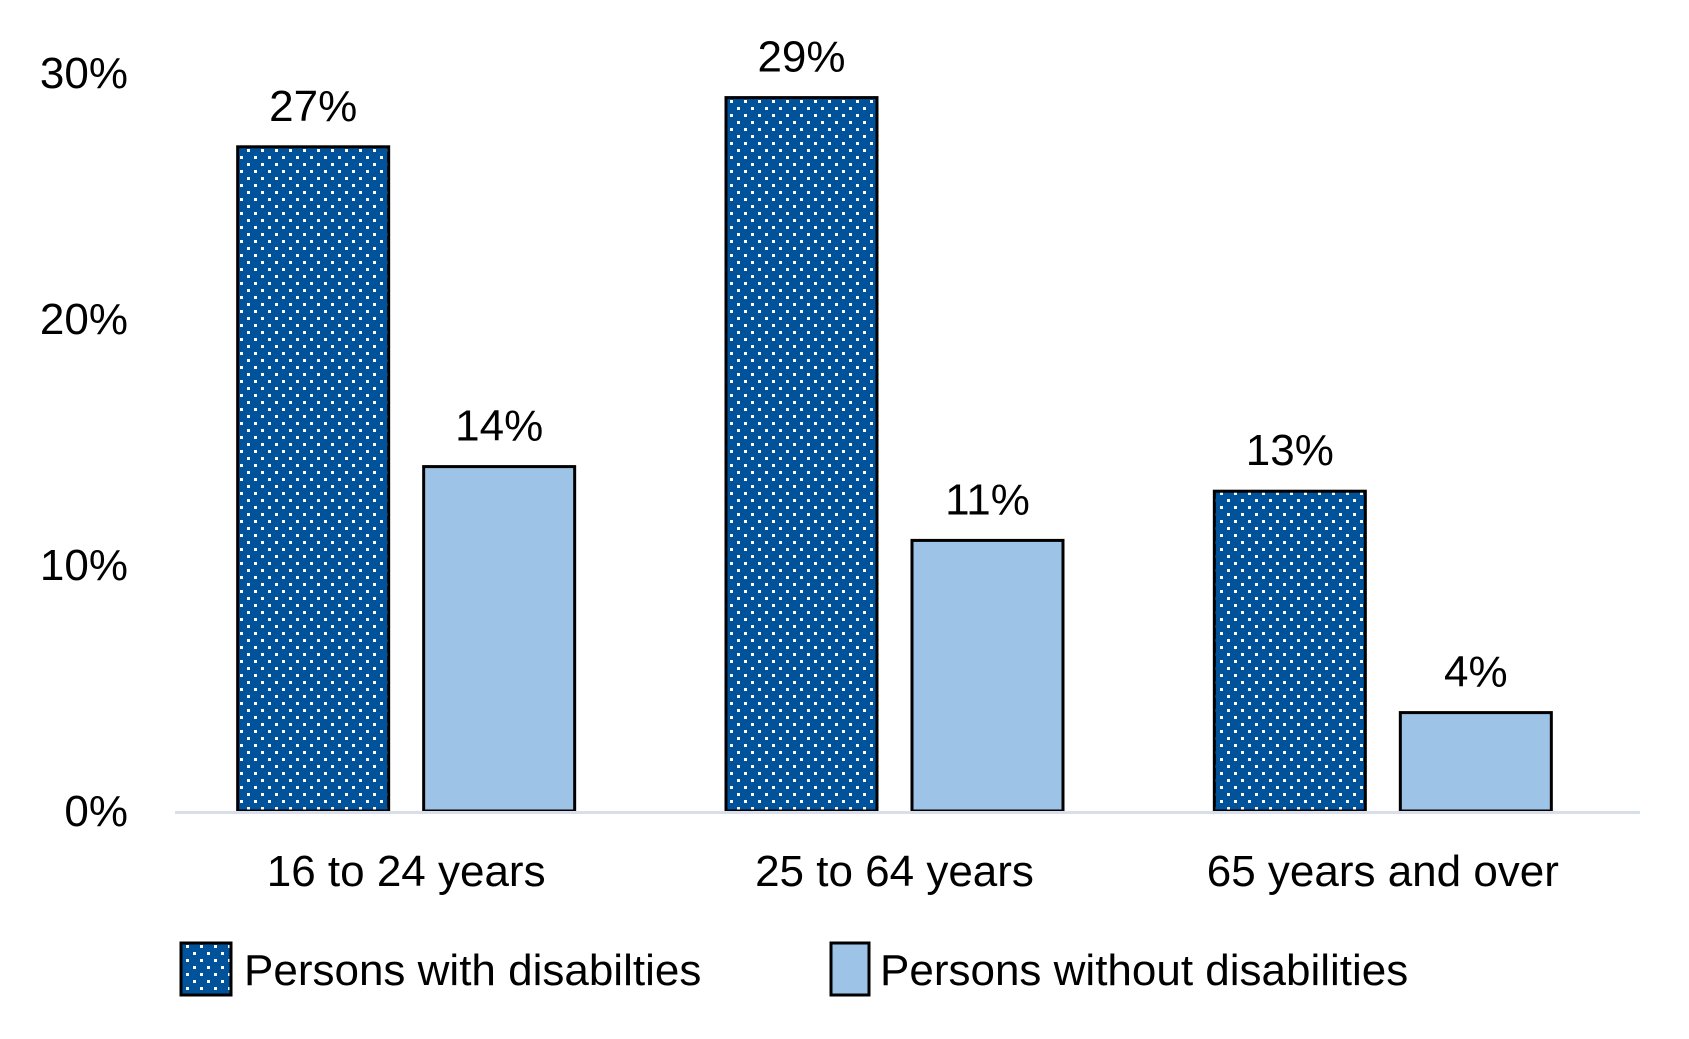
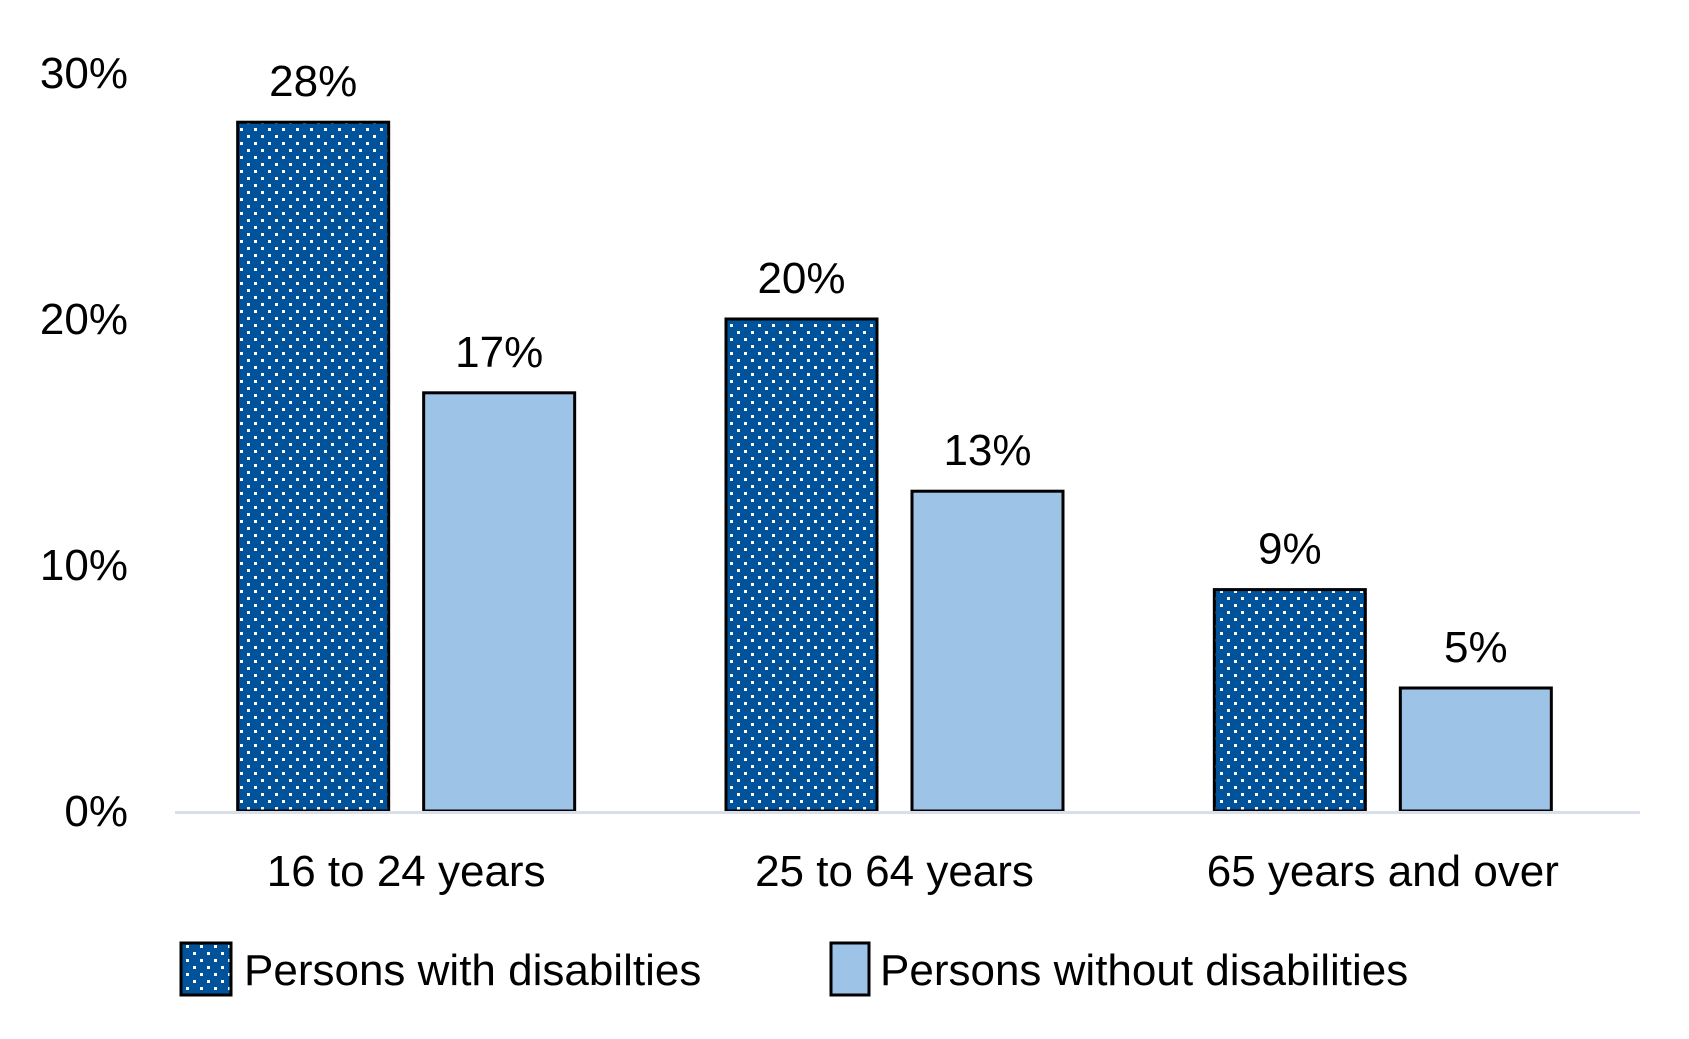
Persons with disabilties/16 to 24 years: 27% -> 28%
Persons without disabilities/16 to 24 years: 14% -> 17%
Persons with disabilties/25 to 64 years: 29% -> 20%
Persons without disabilities/25 to 64 years: 11% -> 13%
Persons with disabilties/65 years and over: 13% -> 9%
Persons without disabilities/65 years and over: 4% -> 5%
